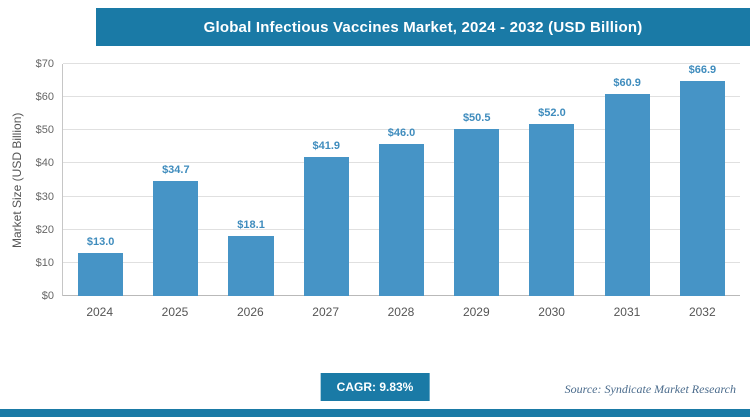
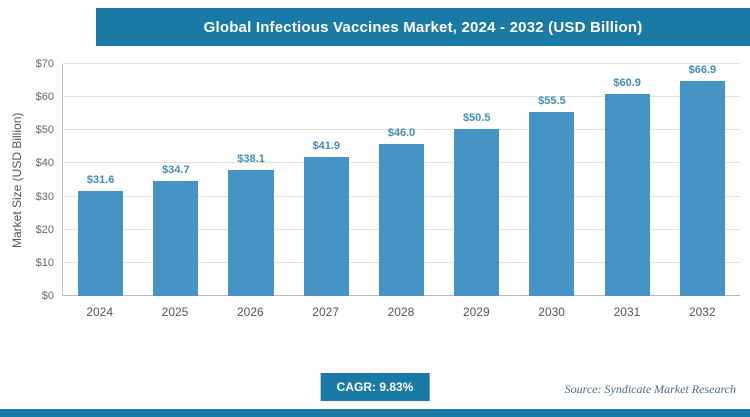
2024: $13.0 -> $31.6
2026: $18.1 -> $38.1
2030: $52.0 -> $55.5
